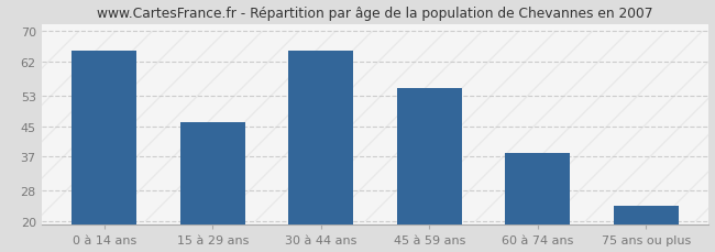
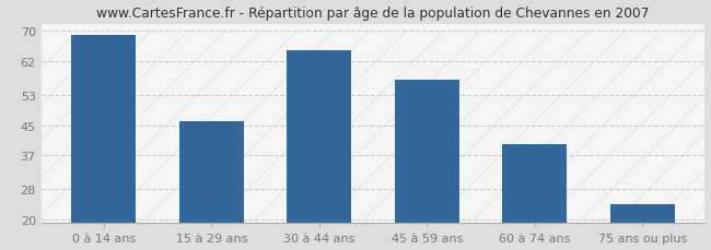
0 à 14 ans: 65 -> 69
45 à 59 ans: 55 -> 57
60 à 74 ans: 38 -> 40
